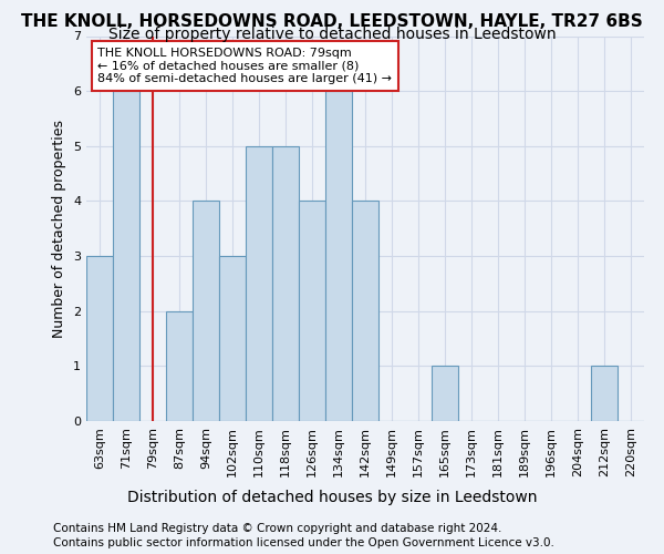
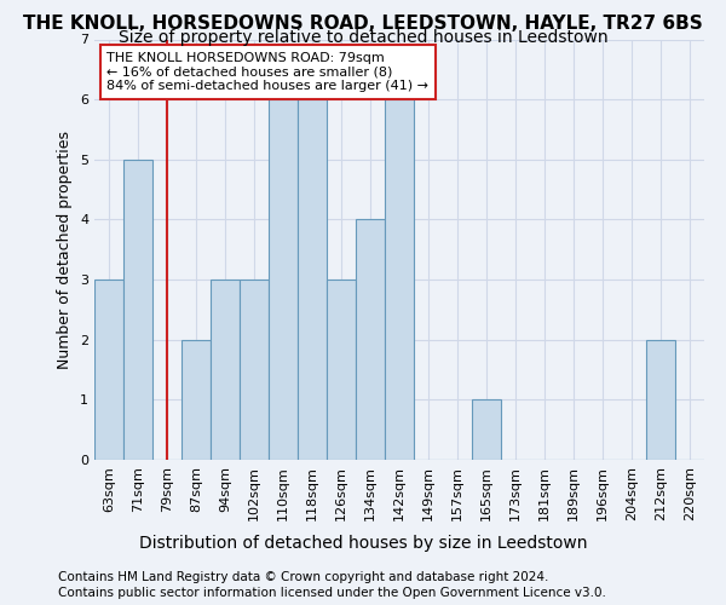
71sqm: 6 -> 5
94sqm: 4 -> 3
110sqm: 5 -> 6
118sqm: 5 -> 6
126sqm: 4 -> 3
134sqm: 6 -> 4
142sqm: 4 -> 6
212sqm: 1 -> 2
